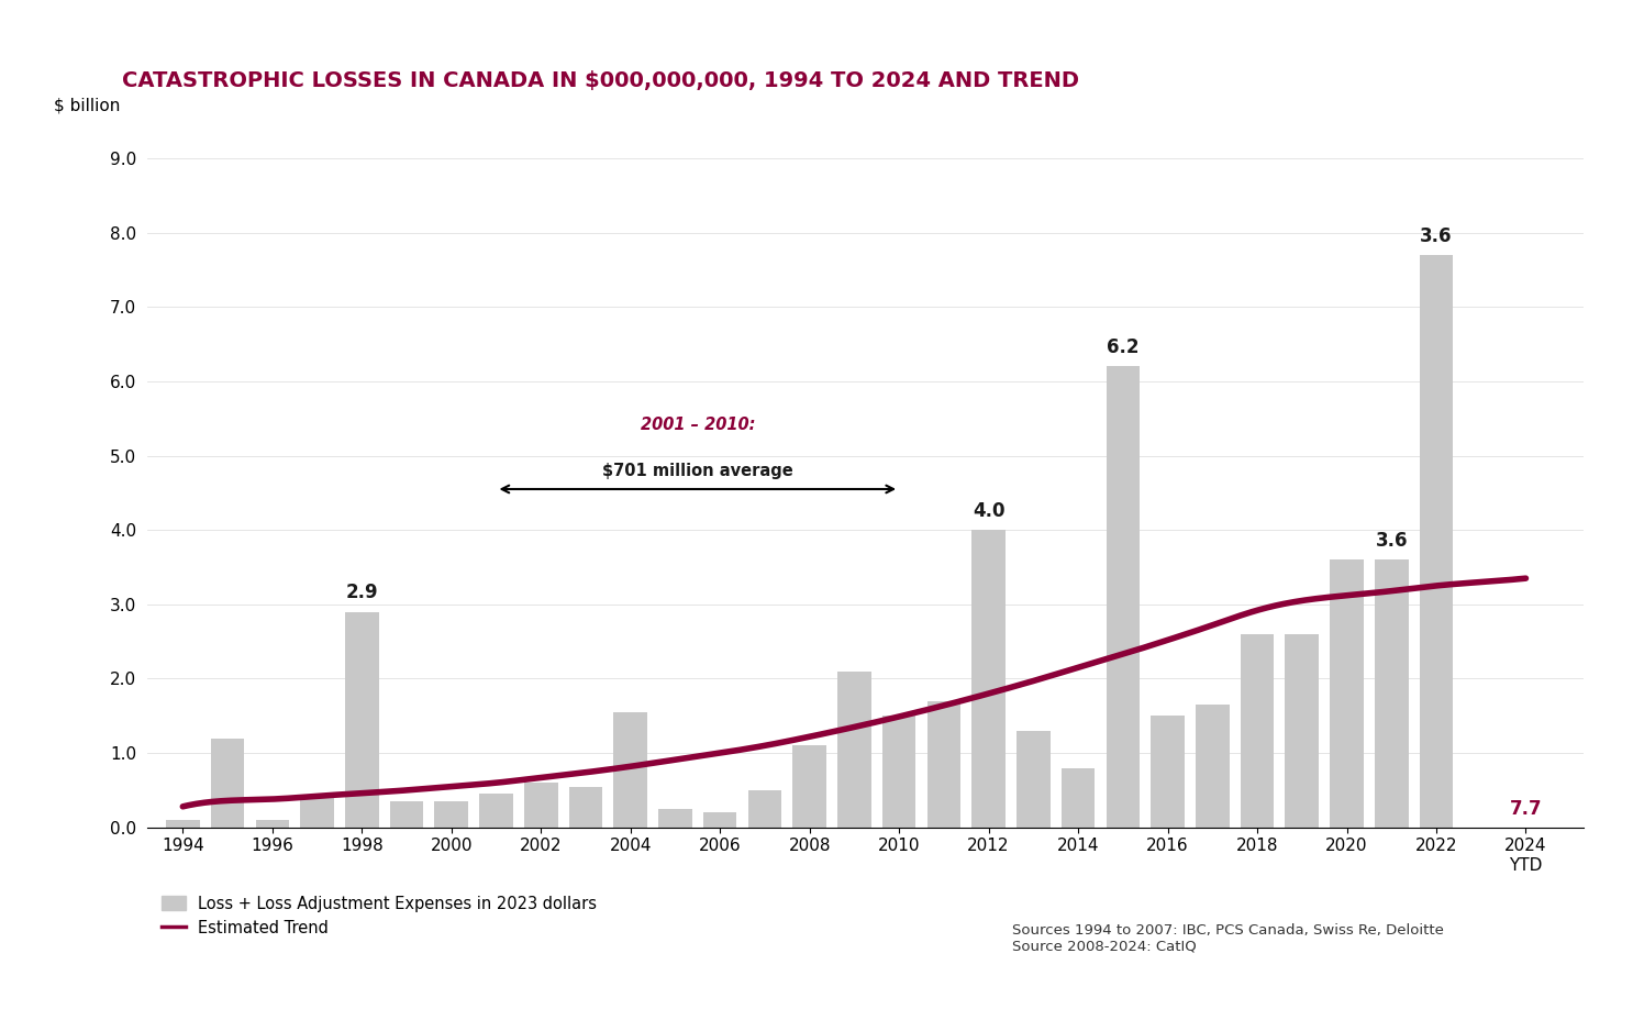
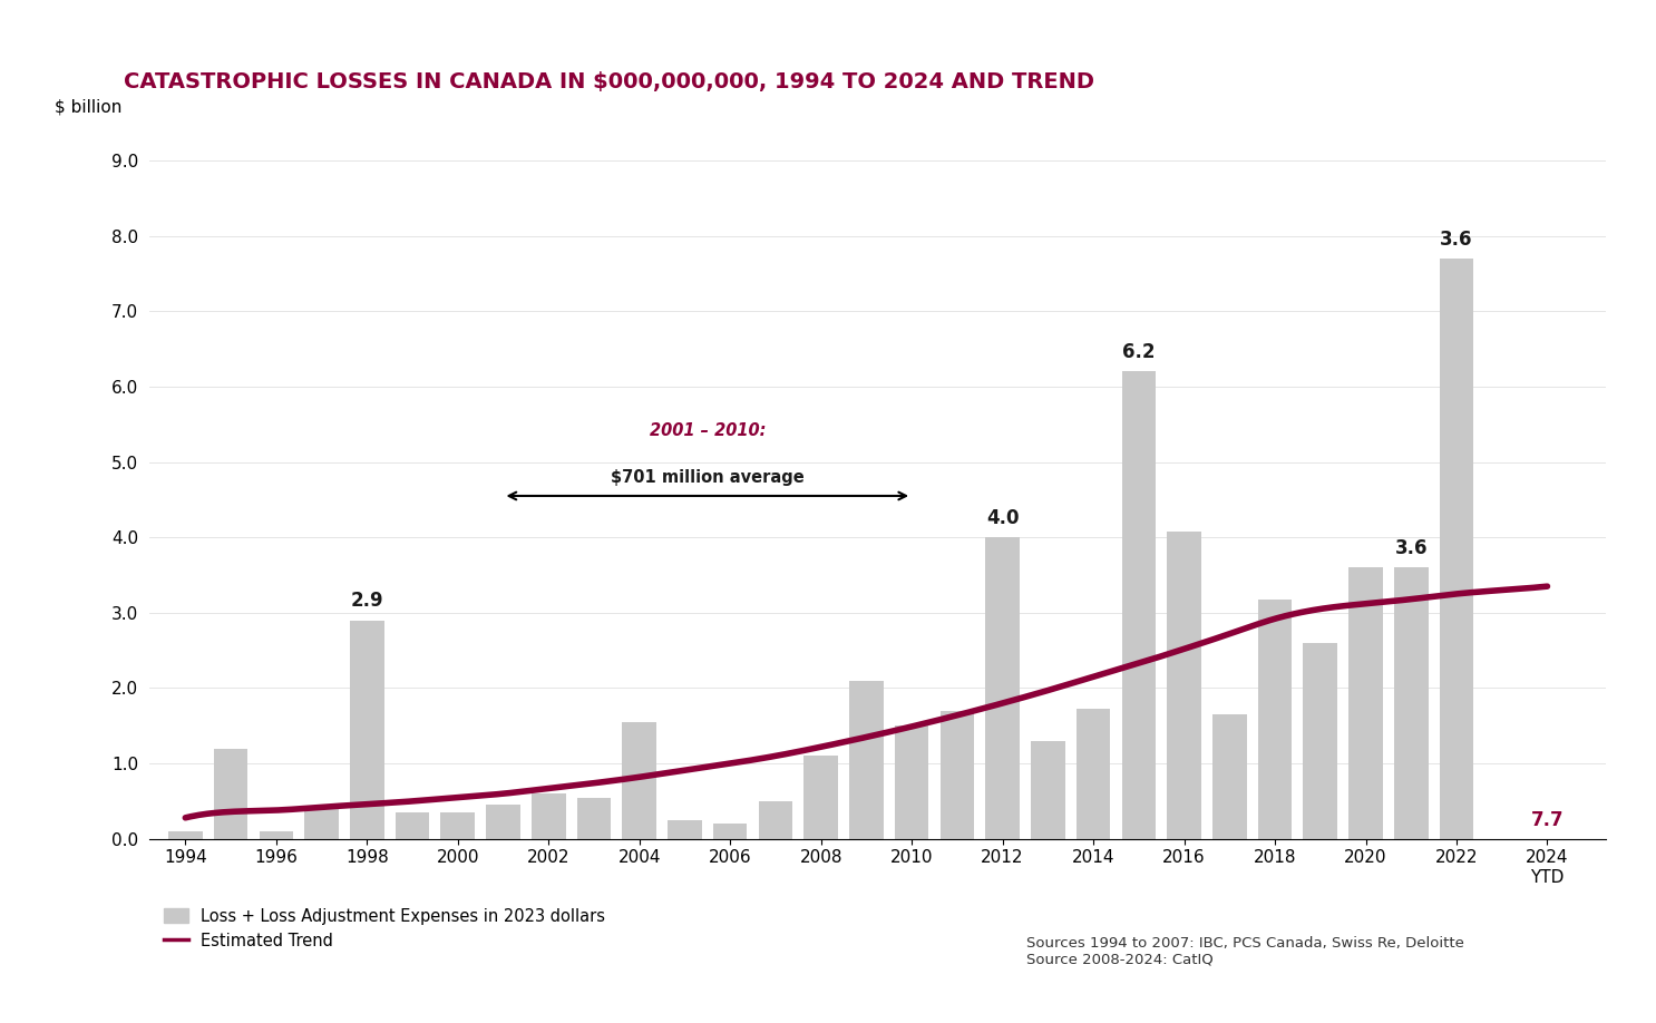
Loss + Loss Adjustment Expenses in 2023 dollars/2014: 0.80 -> 1.72
Loss + Loss Adjustment Expenses in 2023 dollars/2016: 1.50 -> 4.08
Loss + Loss Adjustment Expenses in 2023 dollars/2018: 2.60 -> 3.18
